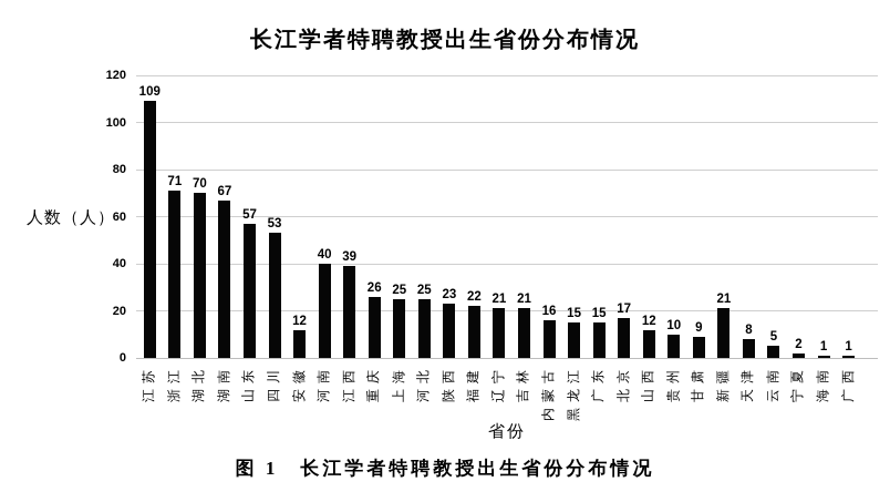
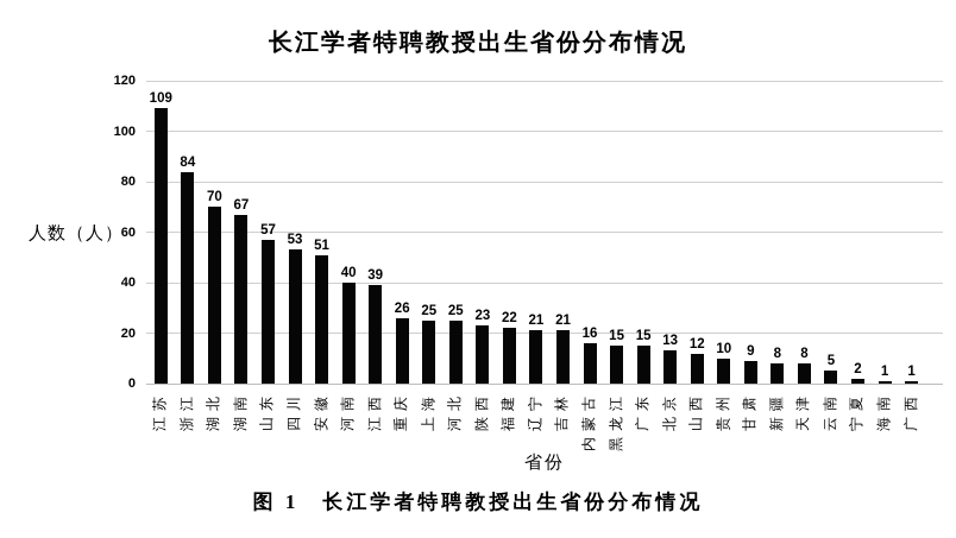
浙江: 71 -> 84
安徽: 12 -> 51
北京: 17 -> 13
新疆: 21 -> 8
